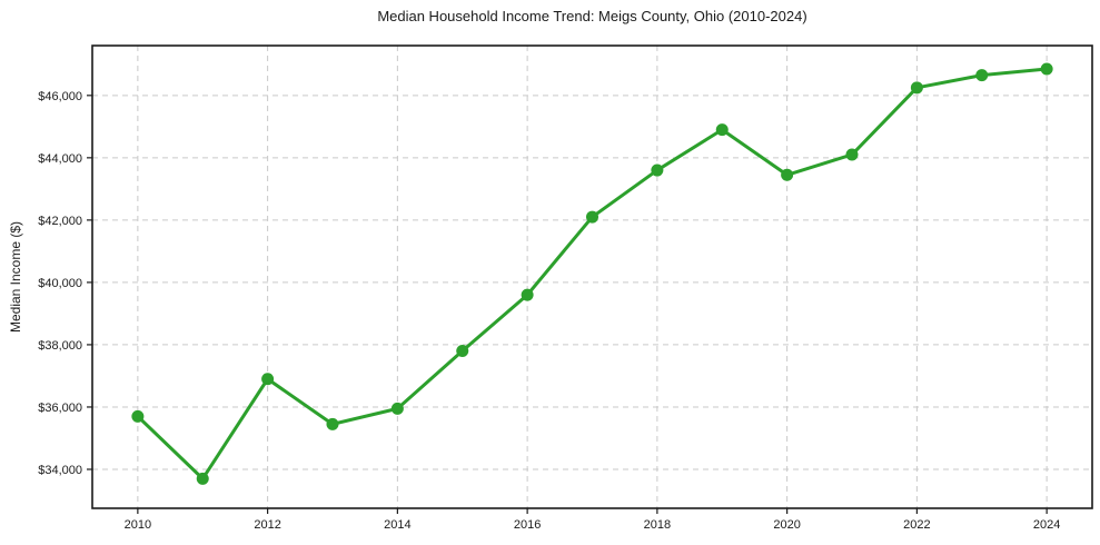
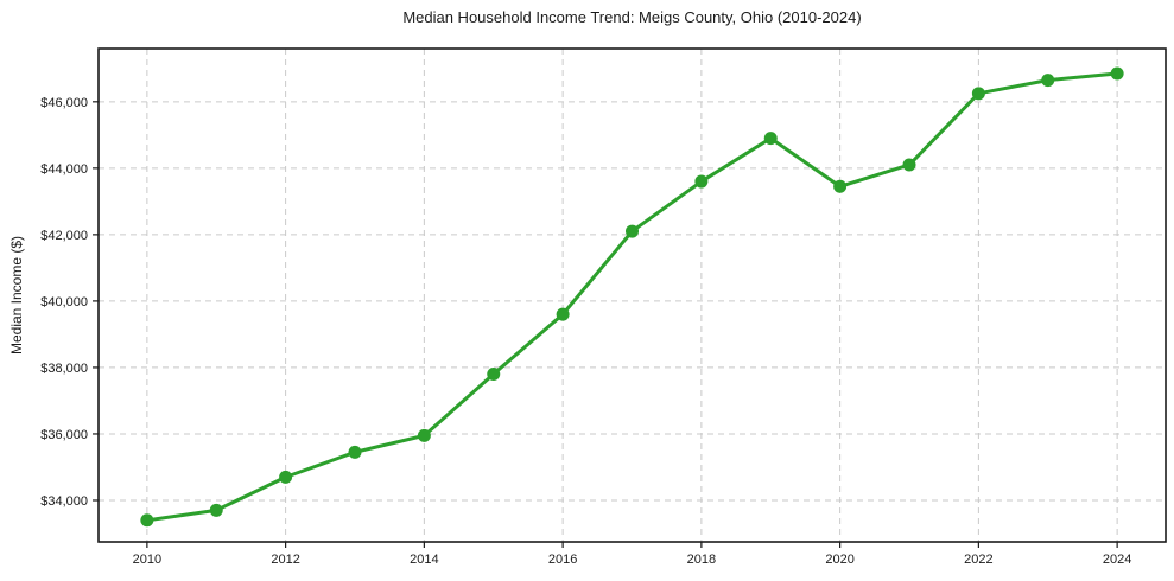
2010: $35700 -> $33400
2012: $36900 -> $34700
